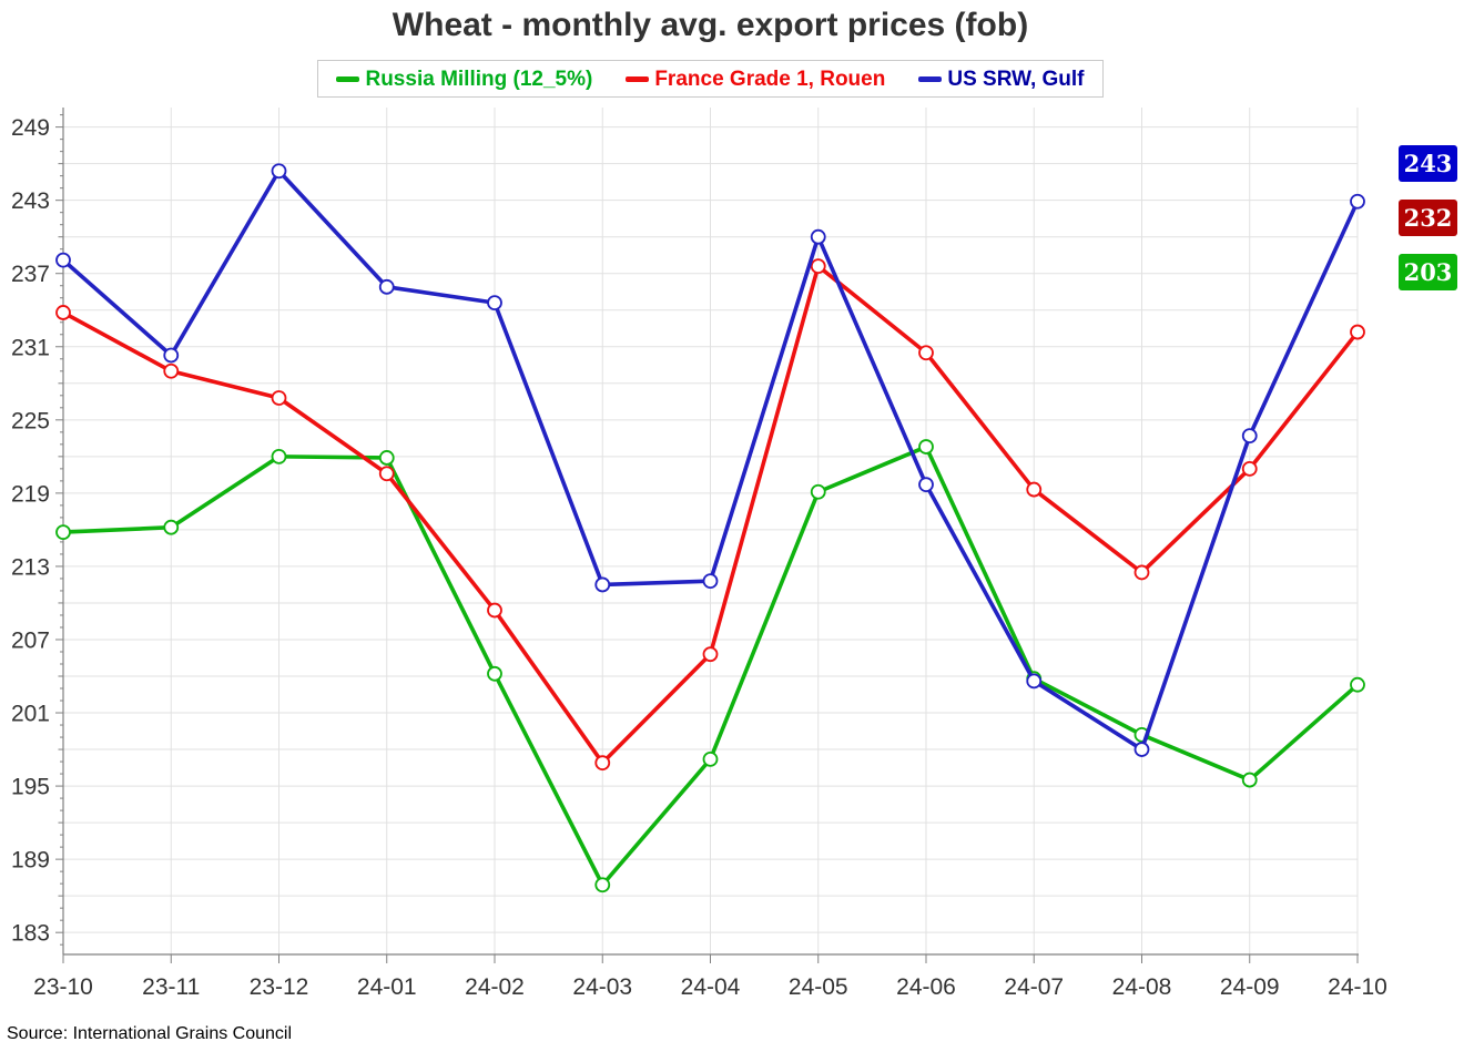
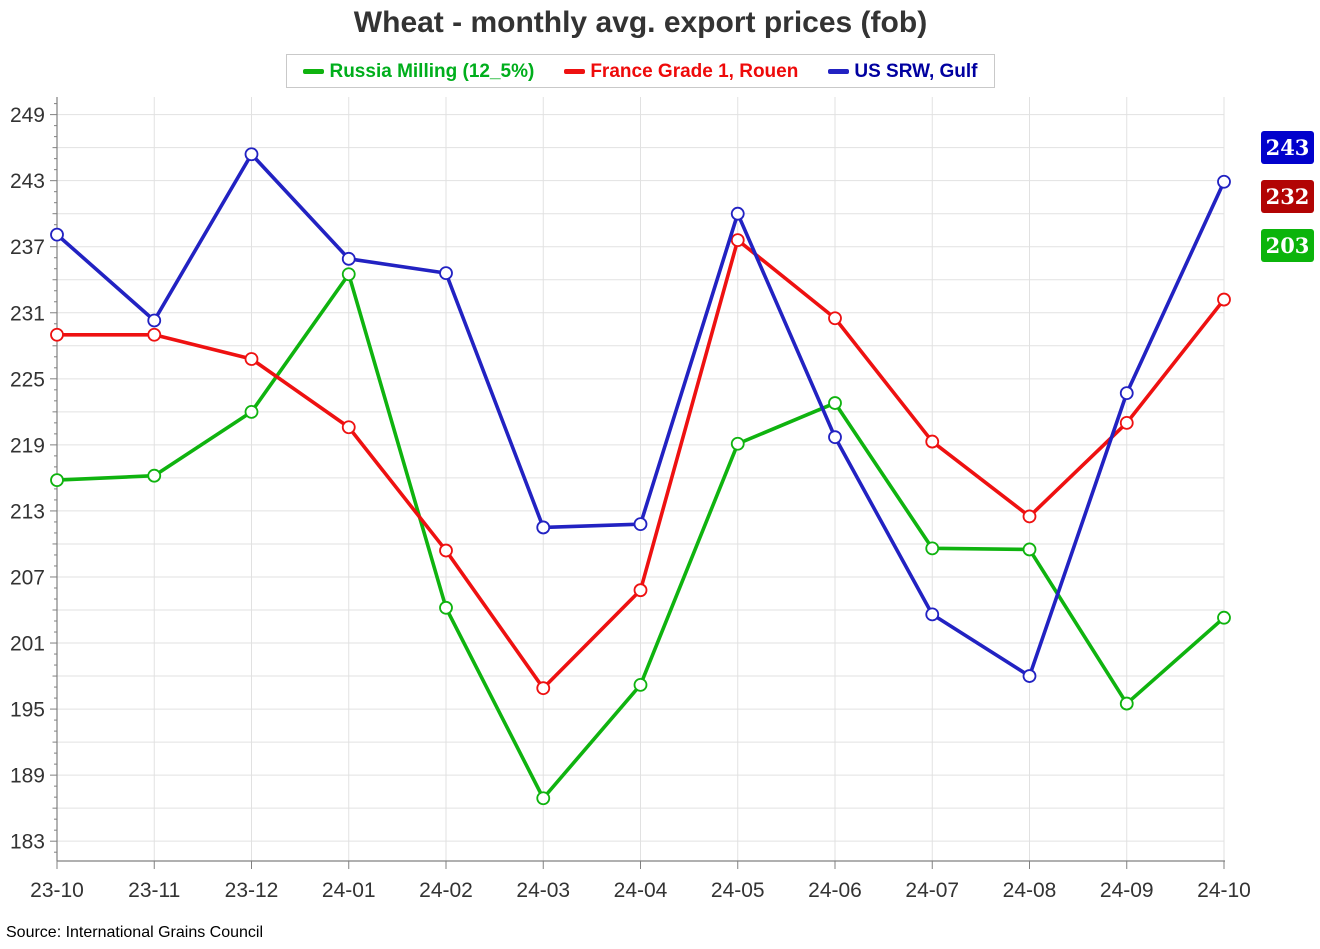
France Grade 1, Rouen/23-10: 233.8 -> 229.0
Russia Milling (12_5%)/24-01: 221.9 -> 234.5
Russia Milling (12_5%)/24-07: 203.8 -> 209.6
Russia Milling (12_5%)/24-08: 199.2 -> 209.5
